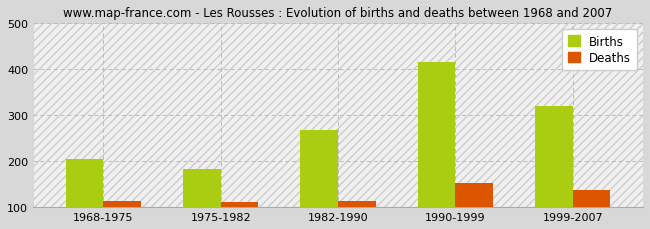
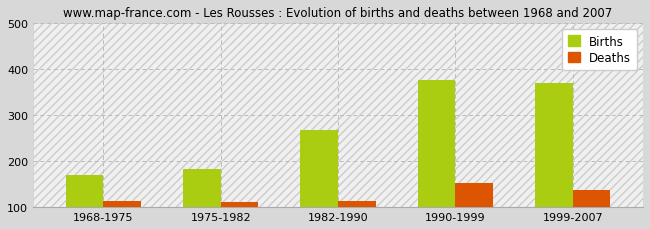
Births/1968-1975: 204 -> 170
Births/1990-1999: 416 -> 375
Births/1999-2007: 320 -> 370
